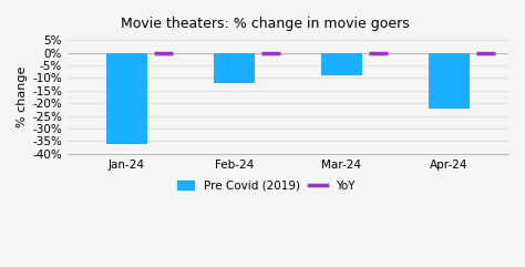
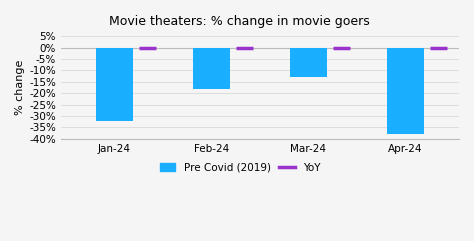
Jan-24: -36% -> -32%
Feb-24: -12% -> -18%
Mar-24: -9% -> -13%
Apr-24: -22% -> -38%
